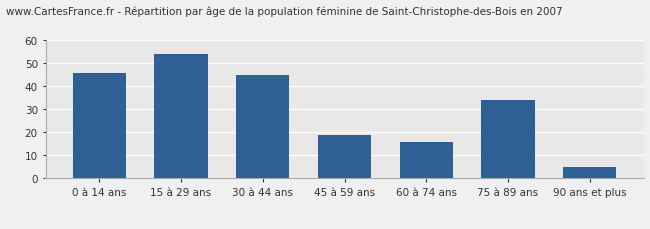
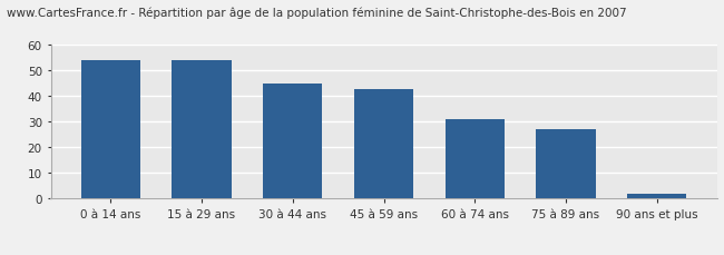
0 à 14 ans: 46 -> 54
45 à 59 ans: 19 -> 43
60 à 74 ans: 16 -> 31
75 à 89 ans: 34 -> 27
90 ans et plus: 5 -> 2
